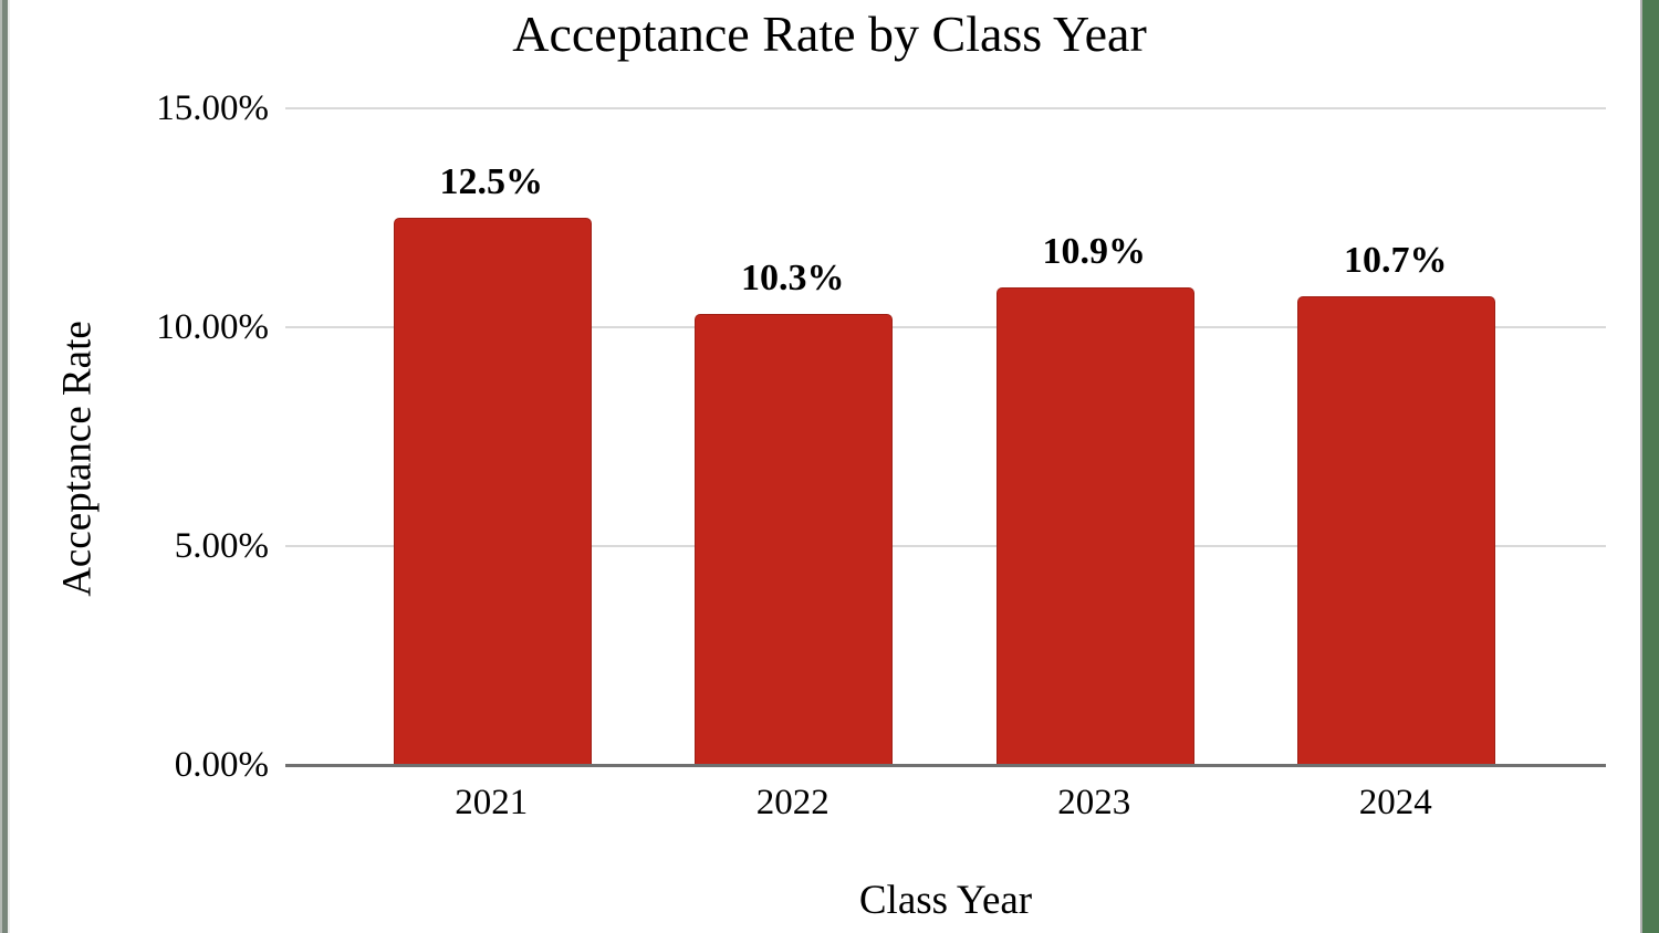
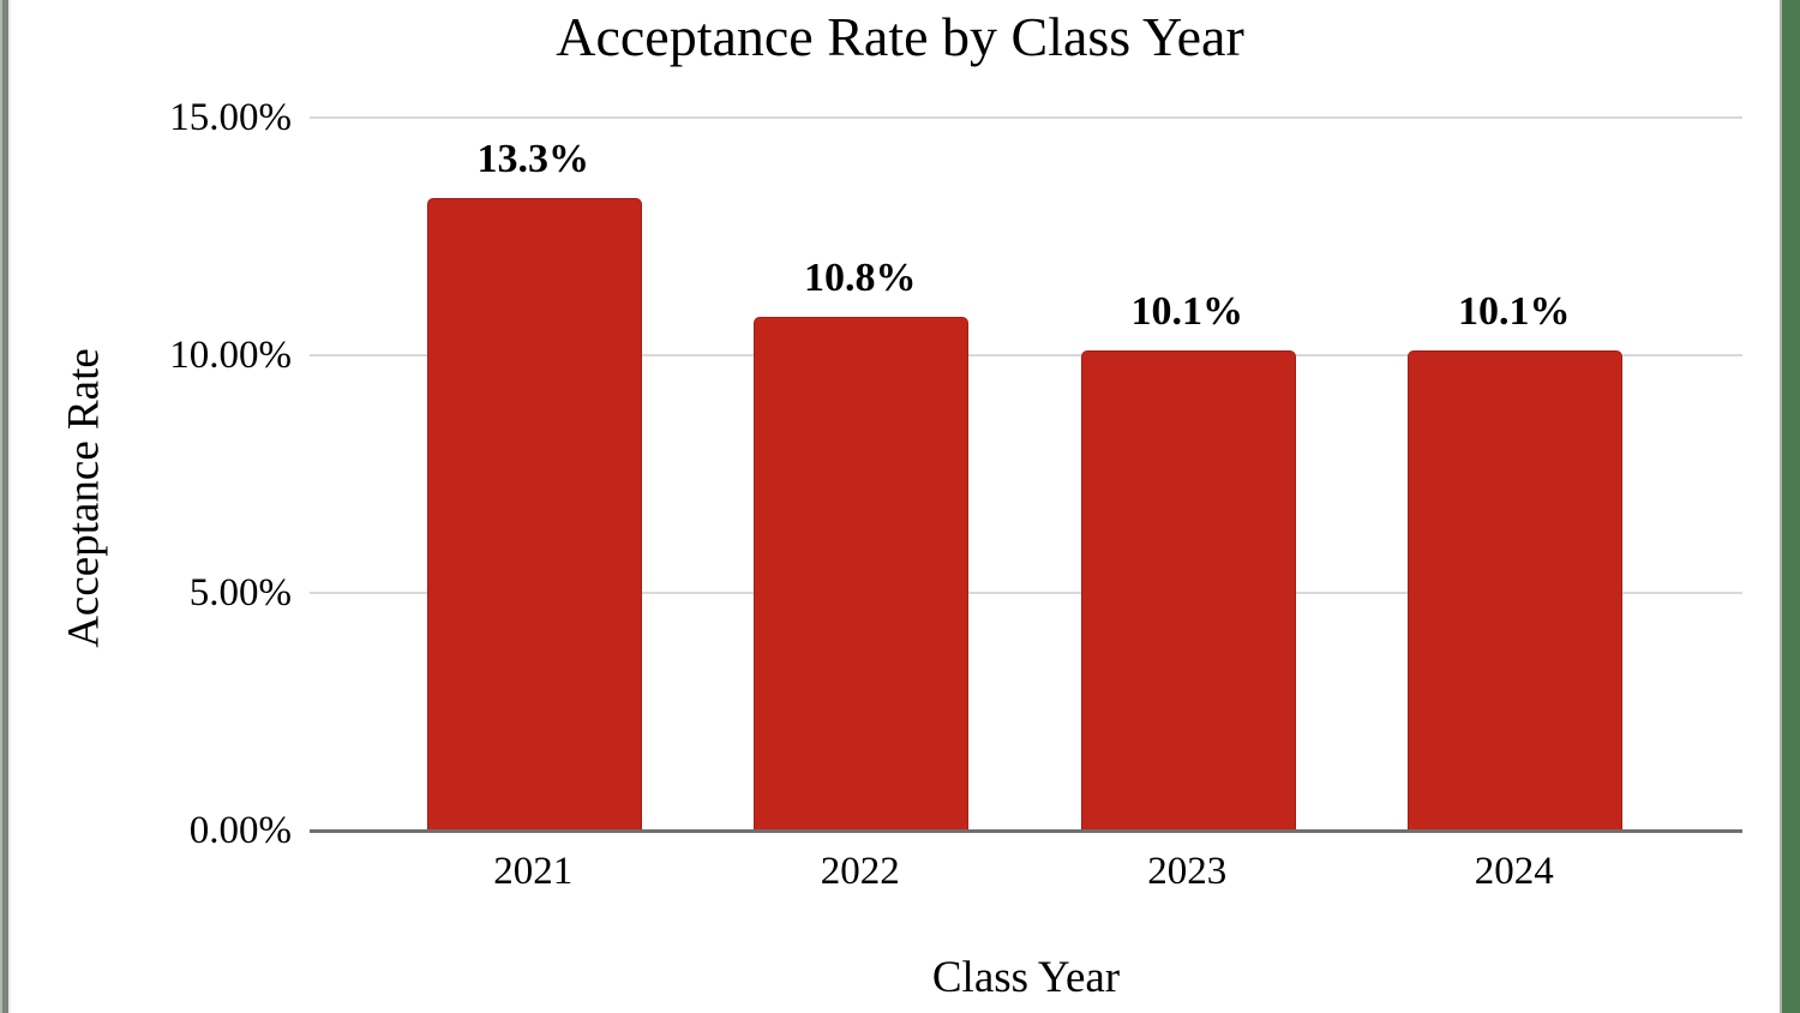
2021: 12.5% -> 13.3%
2022: 10.3% -> 10.8%
2023: 10.9% -> 10.1%
2024: 10.7% -> 10.1%
